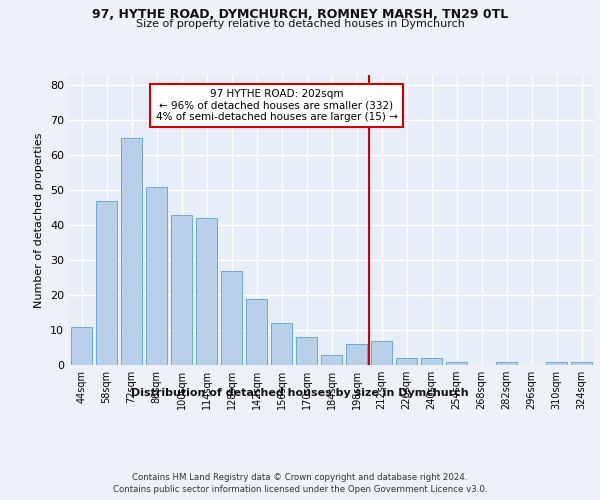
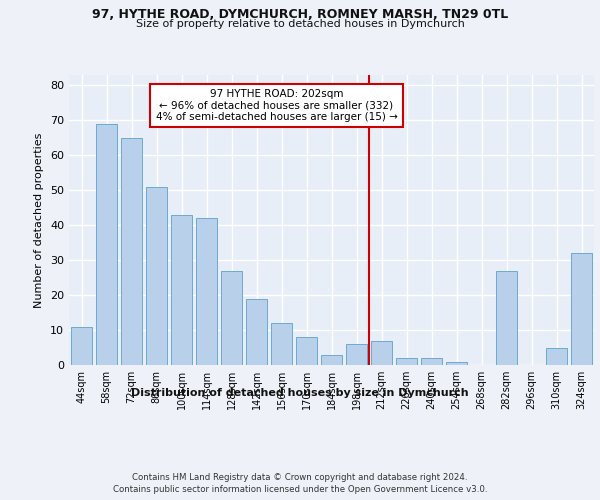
58sqm: 47 -> 69
282sqm: 1 -> 27
310sqm: 1 -> 5
324sqm: 1 -> 32
